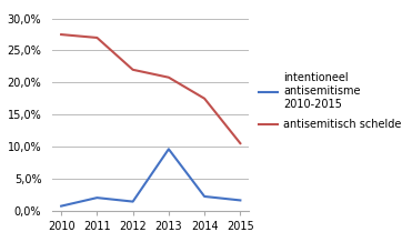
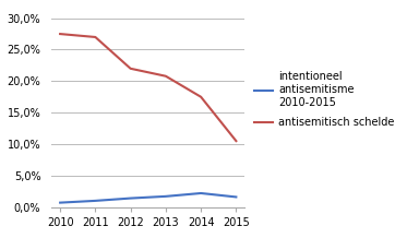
intentioneel antisemitisme 2010-2015/2011: 2,0% -> 1,0%
intentioneel antisemitisme 2010-2015/2013: 9,6% -> 1,7%
